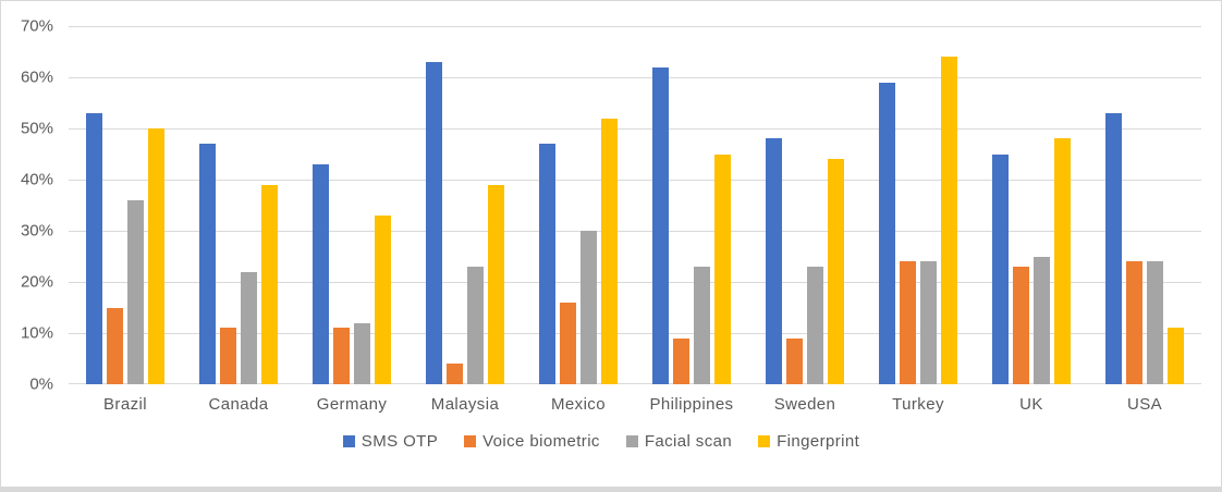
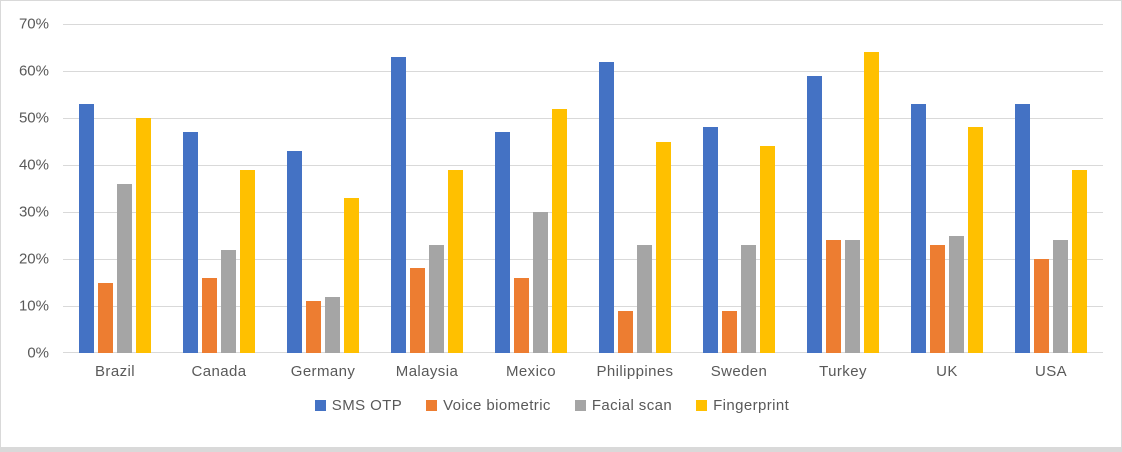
Voice biometric/Canada: 11% -> 16%
Voice biometric/Malaysia: 4% -> 18%
SMS OTP/UK: 45% -> 53%
Voice biometric/USA: 24% -> 20%
Fingerprint/USA: 11% -> 39%
